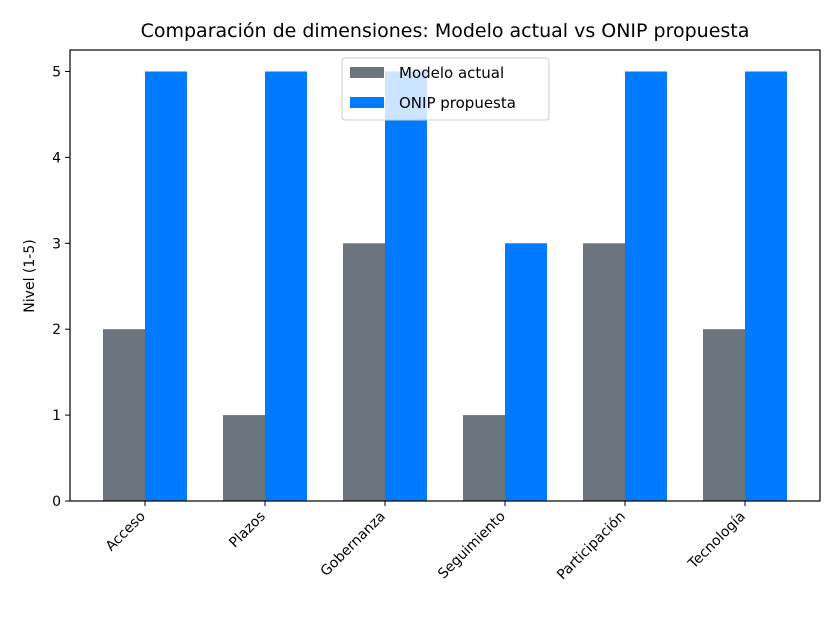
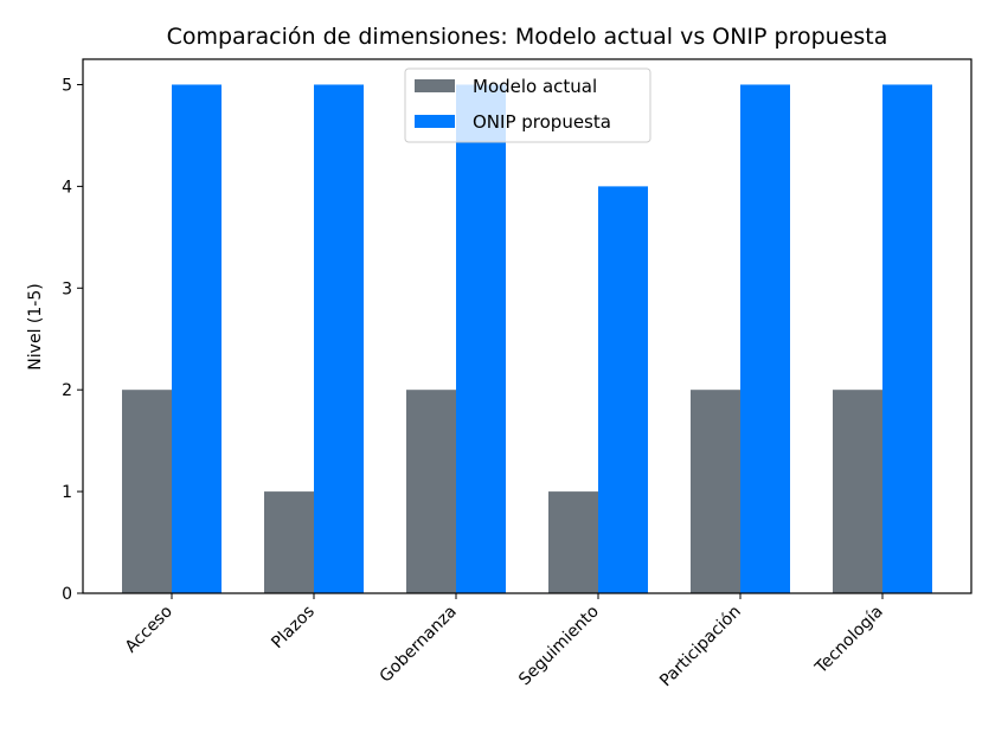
Modelo actual/Gobernanza: 3 -> 2
ONIP propuesta/Seguimiento: 3 -> 4
Modelo actual/Participación: 3 -> 2
